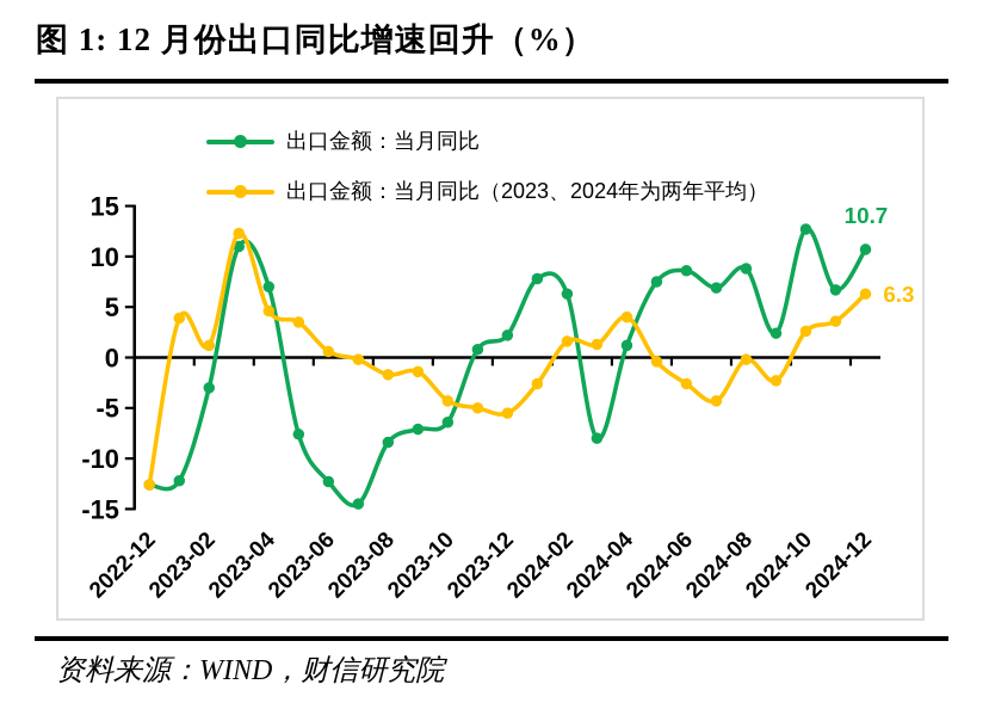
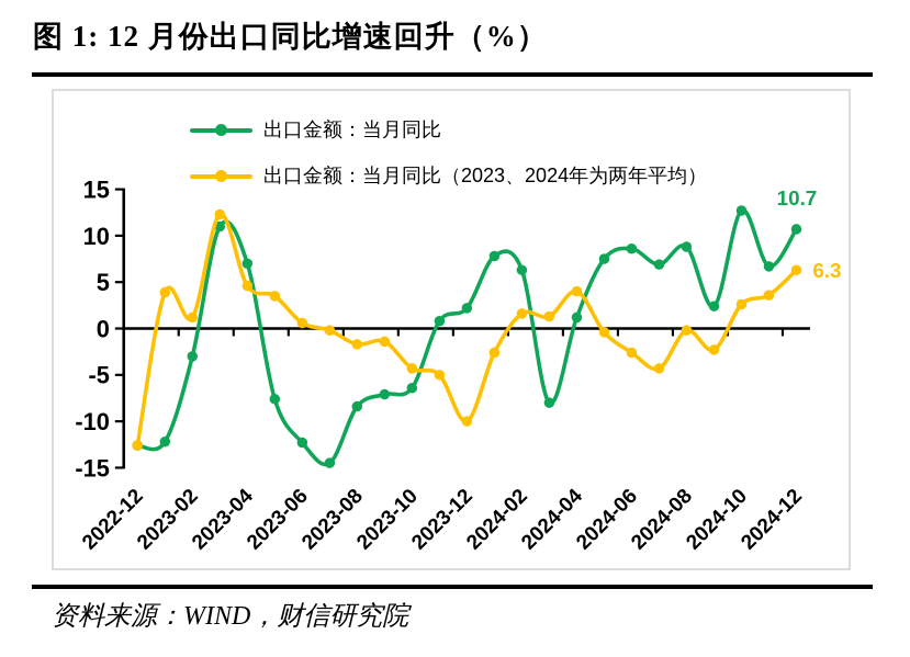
出口金额：当月同比（2023、2024年为两年平均）/2023-12: -6 -> -10
